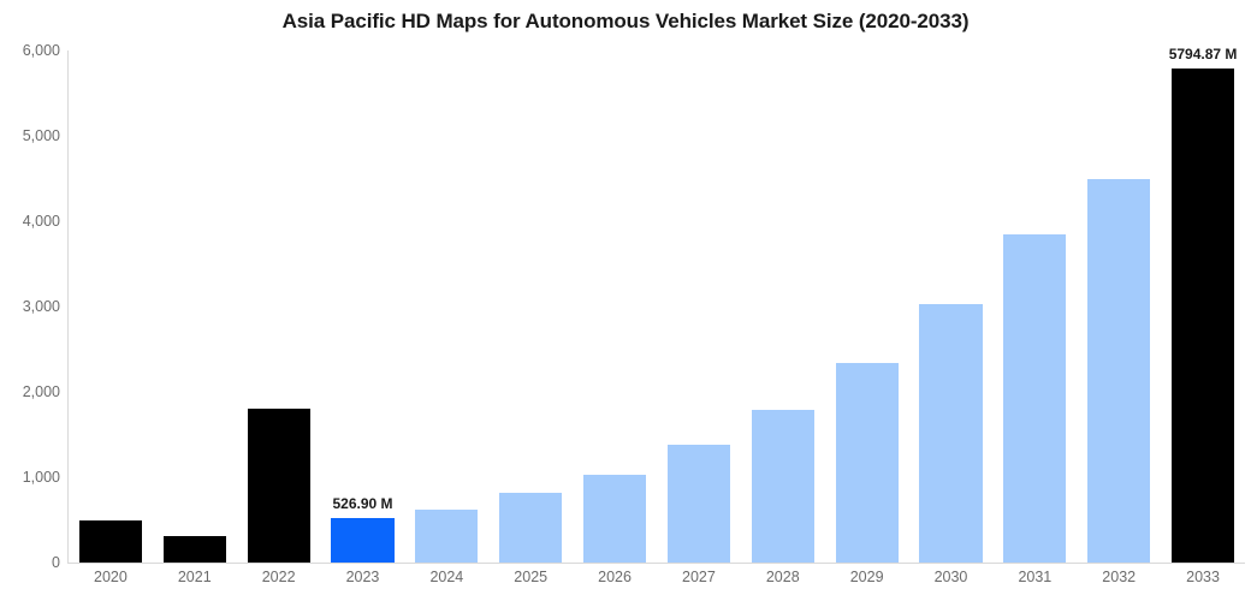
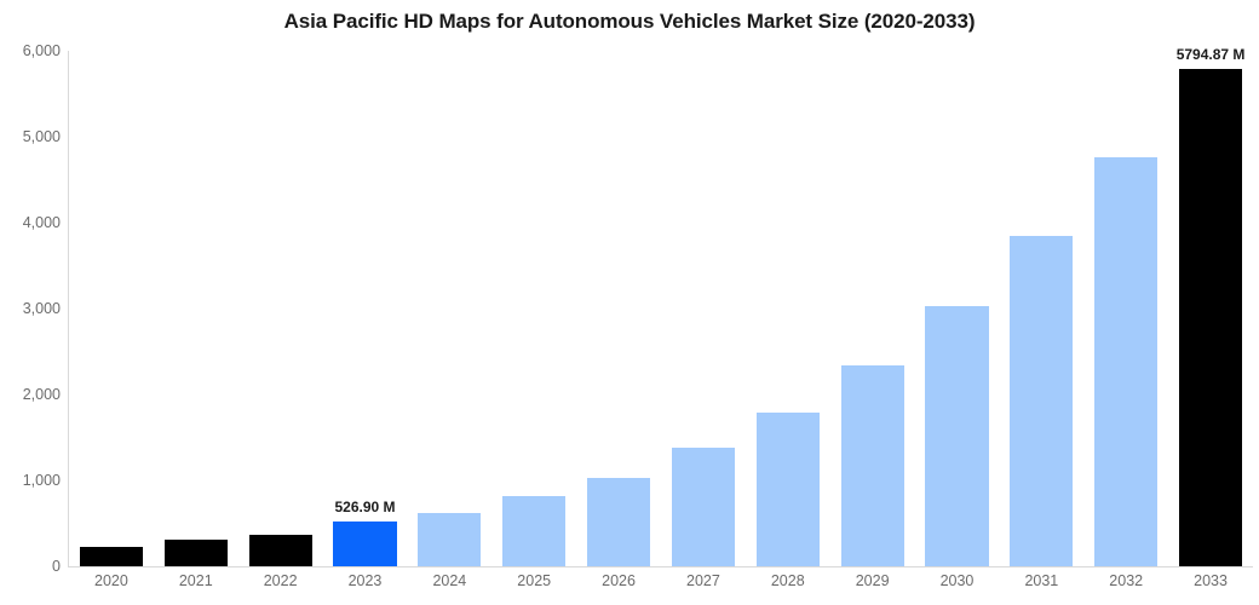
2020: 500 -> 200
2022: 1800 -> 400
2032: 4500 -> 4800
